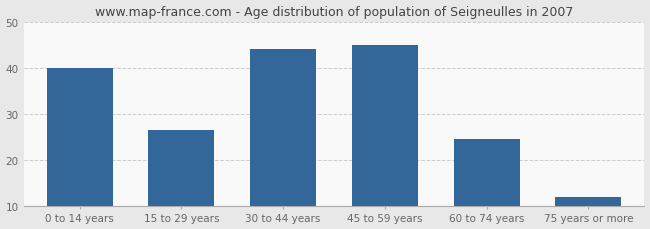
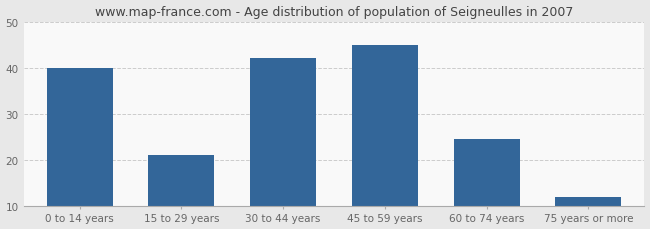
15 to 29 years: 26.5 -> 21.0
30 to 44 years: 44.0 -> 42.0
